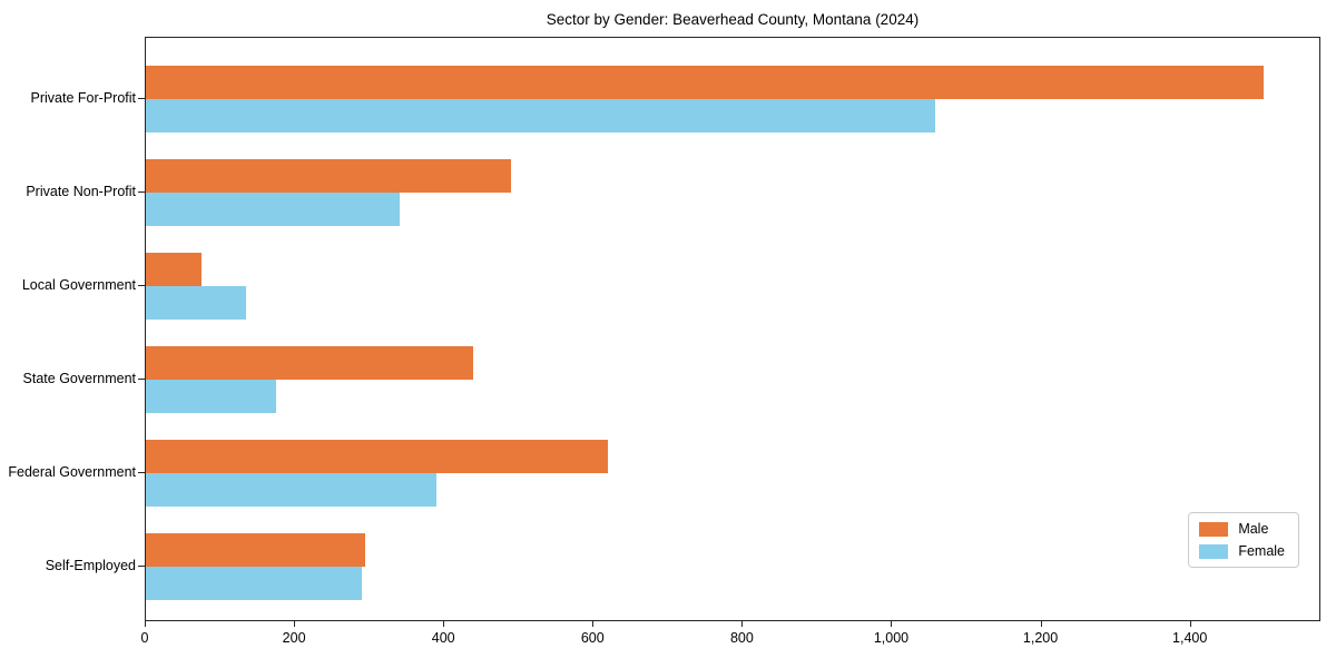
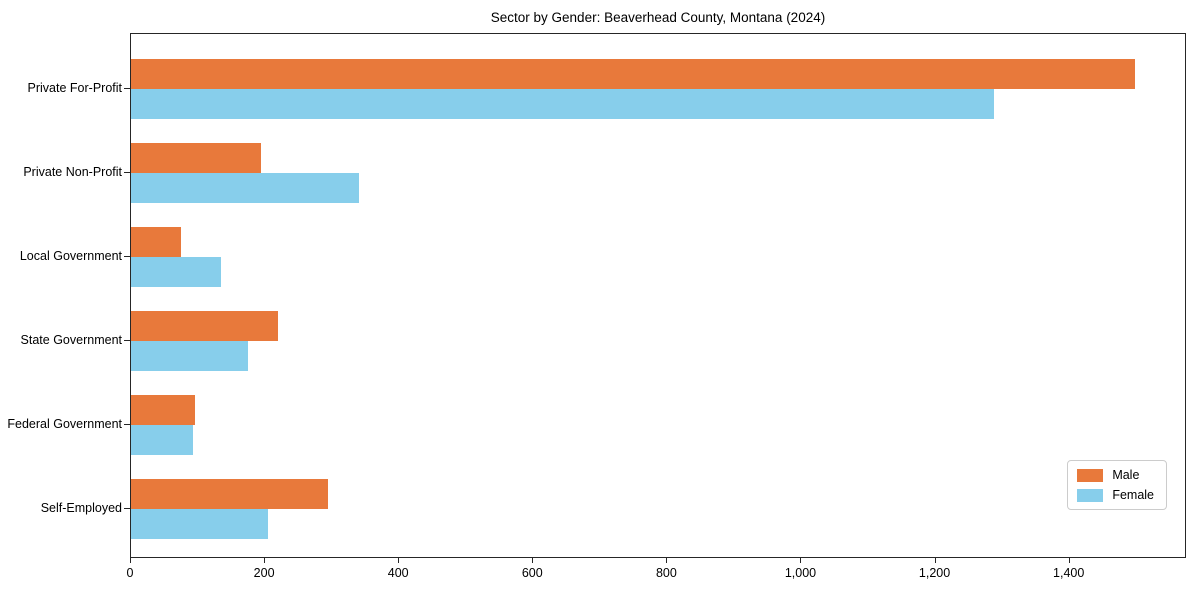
Female/Private For-Profit: 1060 -> 1290
Male/Private Non-Profit: 490 -> 200
Male/State Government: 440 -> 220
Male/Federal Government: 620 -> 100
Female/Federal Government: 390 -> 90
Female/Self-Employed: 290 -> 200
